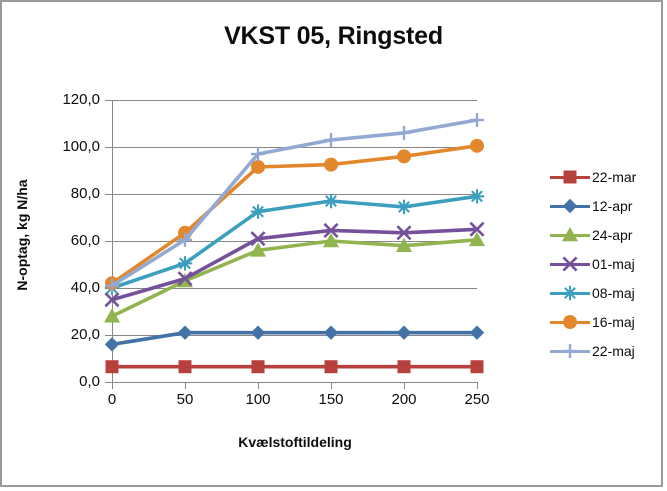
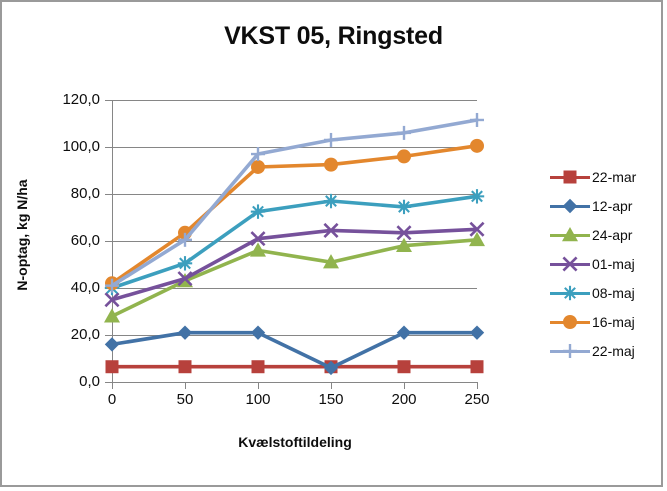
12-apr/150: 21 -> 6
24-apr/150: 60 -> 51
